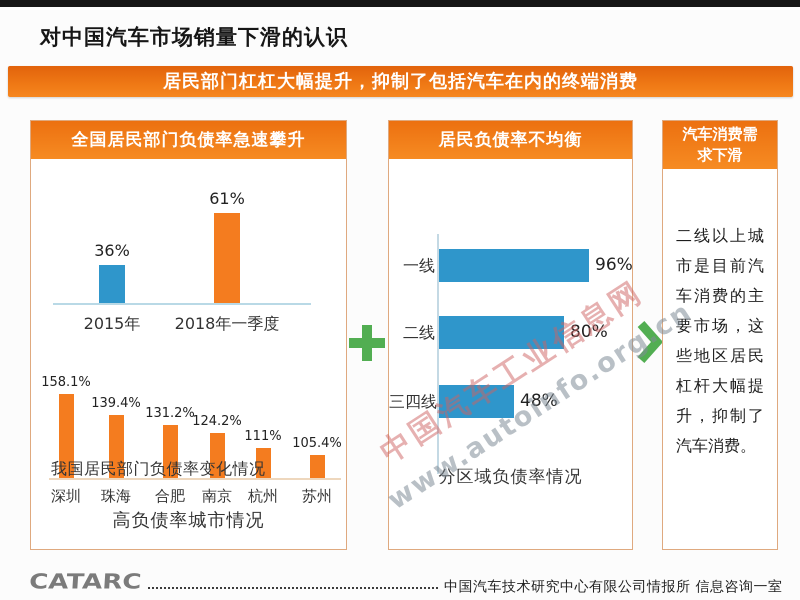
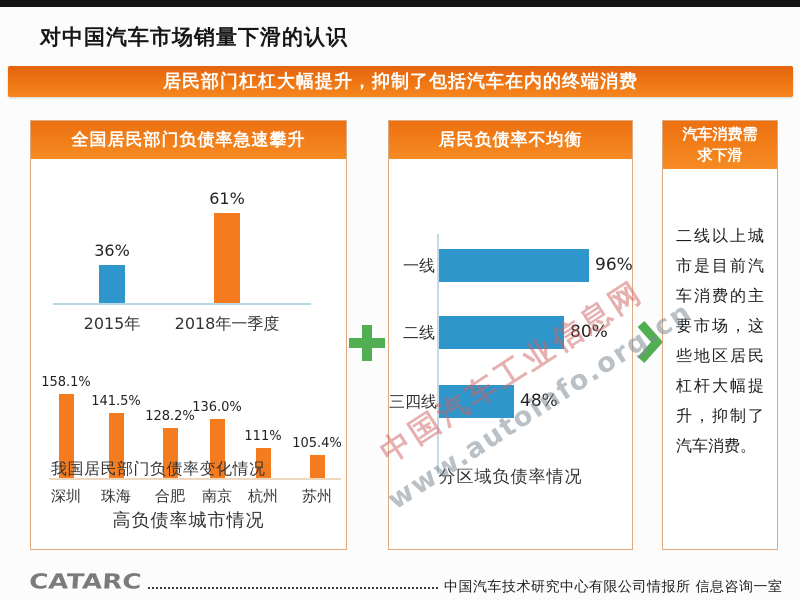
高负债率城市情况/珠海: 139.4% -> 141.5%
高负债率城市情况/合肥: 131.2% -> 128.2%
高负债率城市情况/南京: 124.2% -> 136.0%
